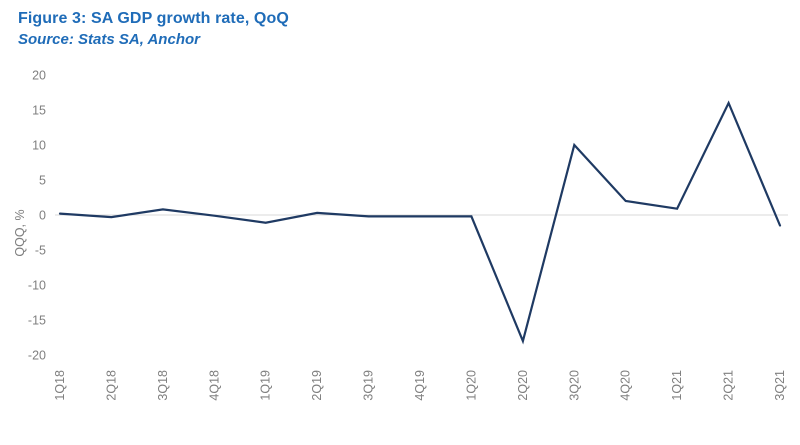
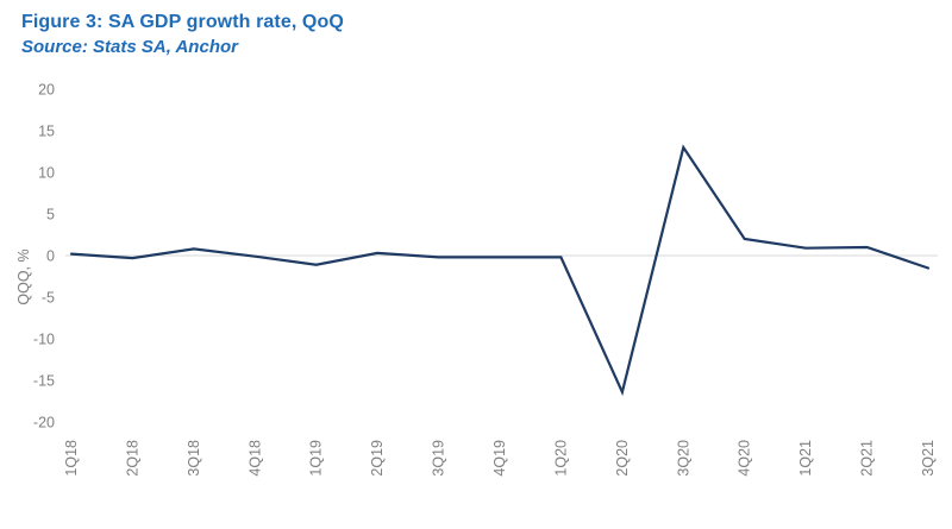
2Q20: -18 -> -16
3Q20: 10 -> 13
2Q21: 16 -> 1
